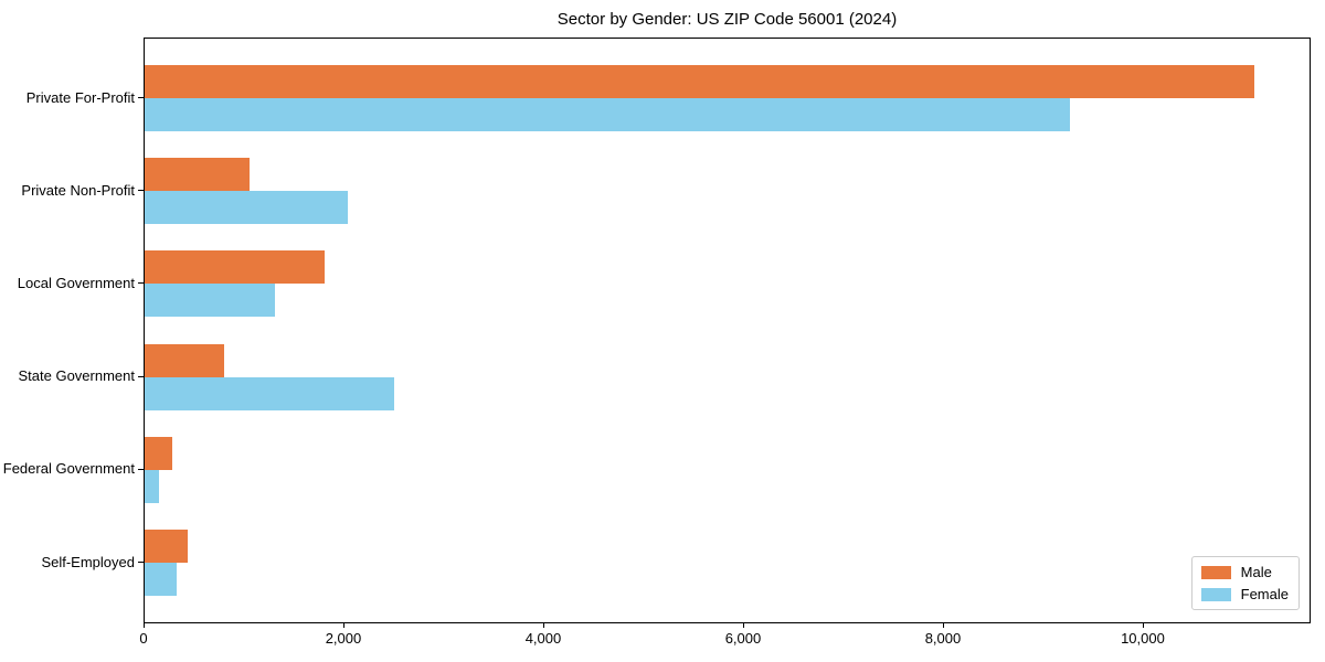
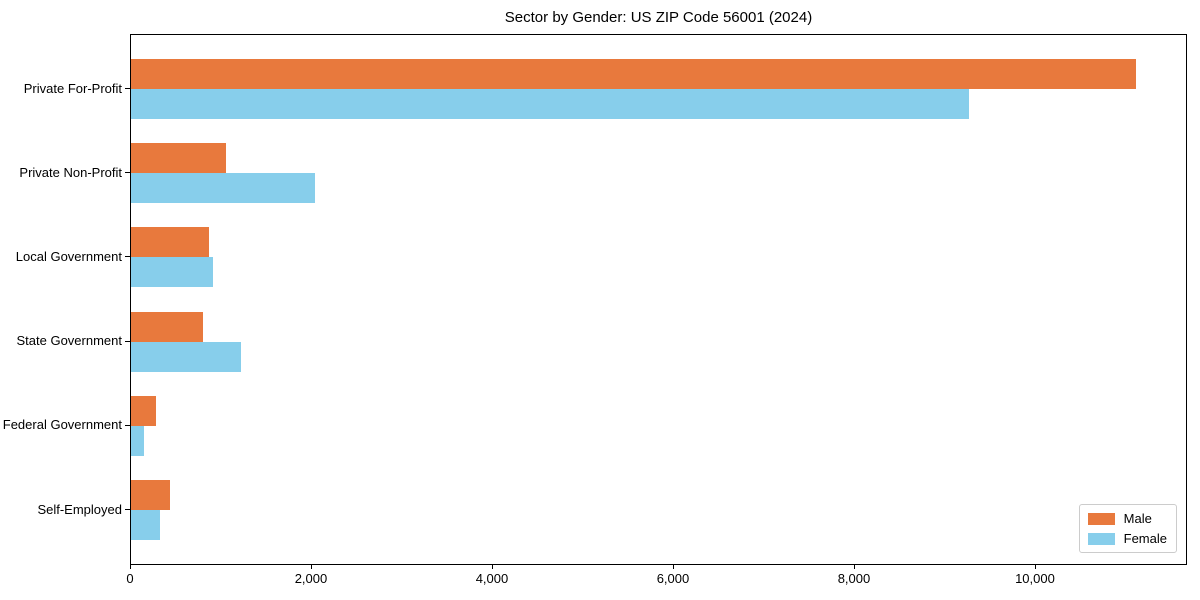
Male/Local Government: 1800 -> 900
Female/Local Government: 1300 -> 900
Female/State Government: 2500 -> 1200
